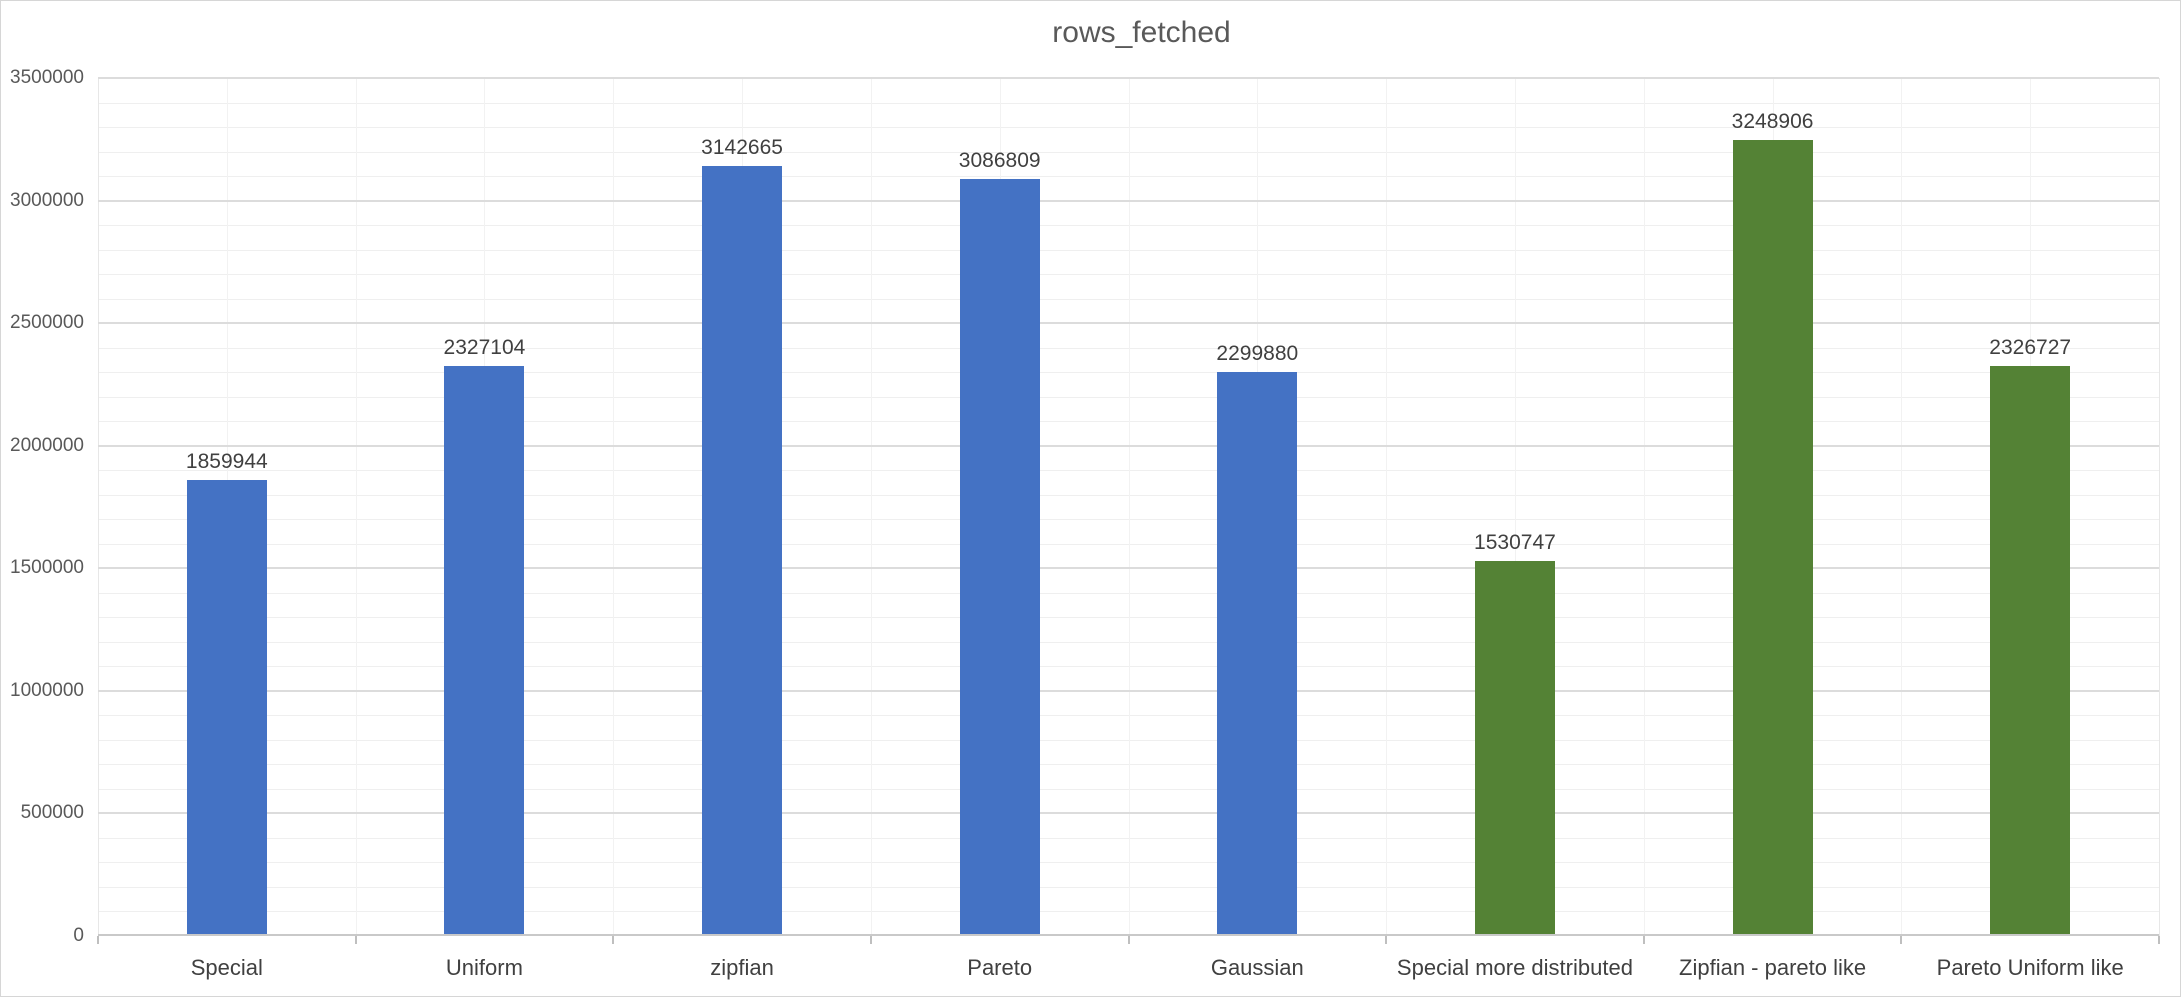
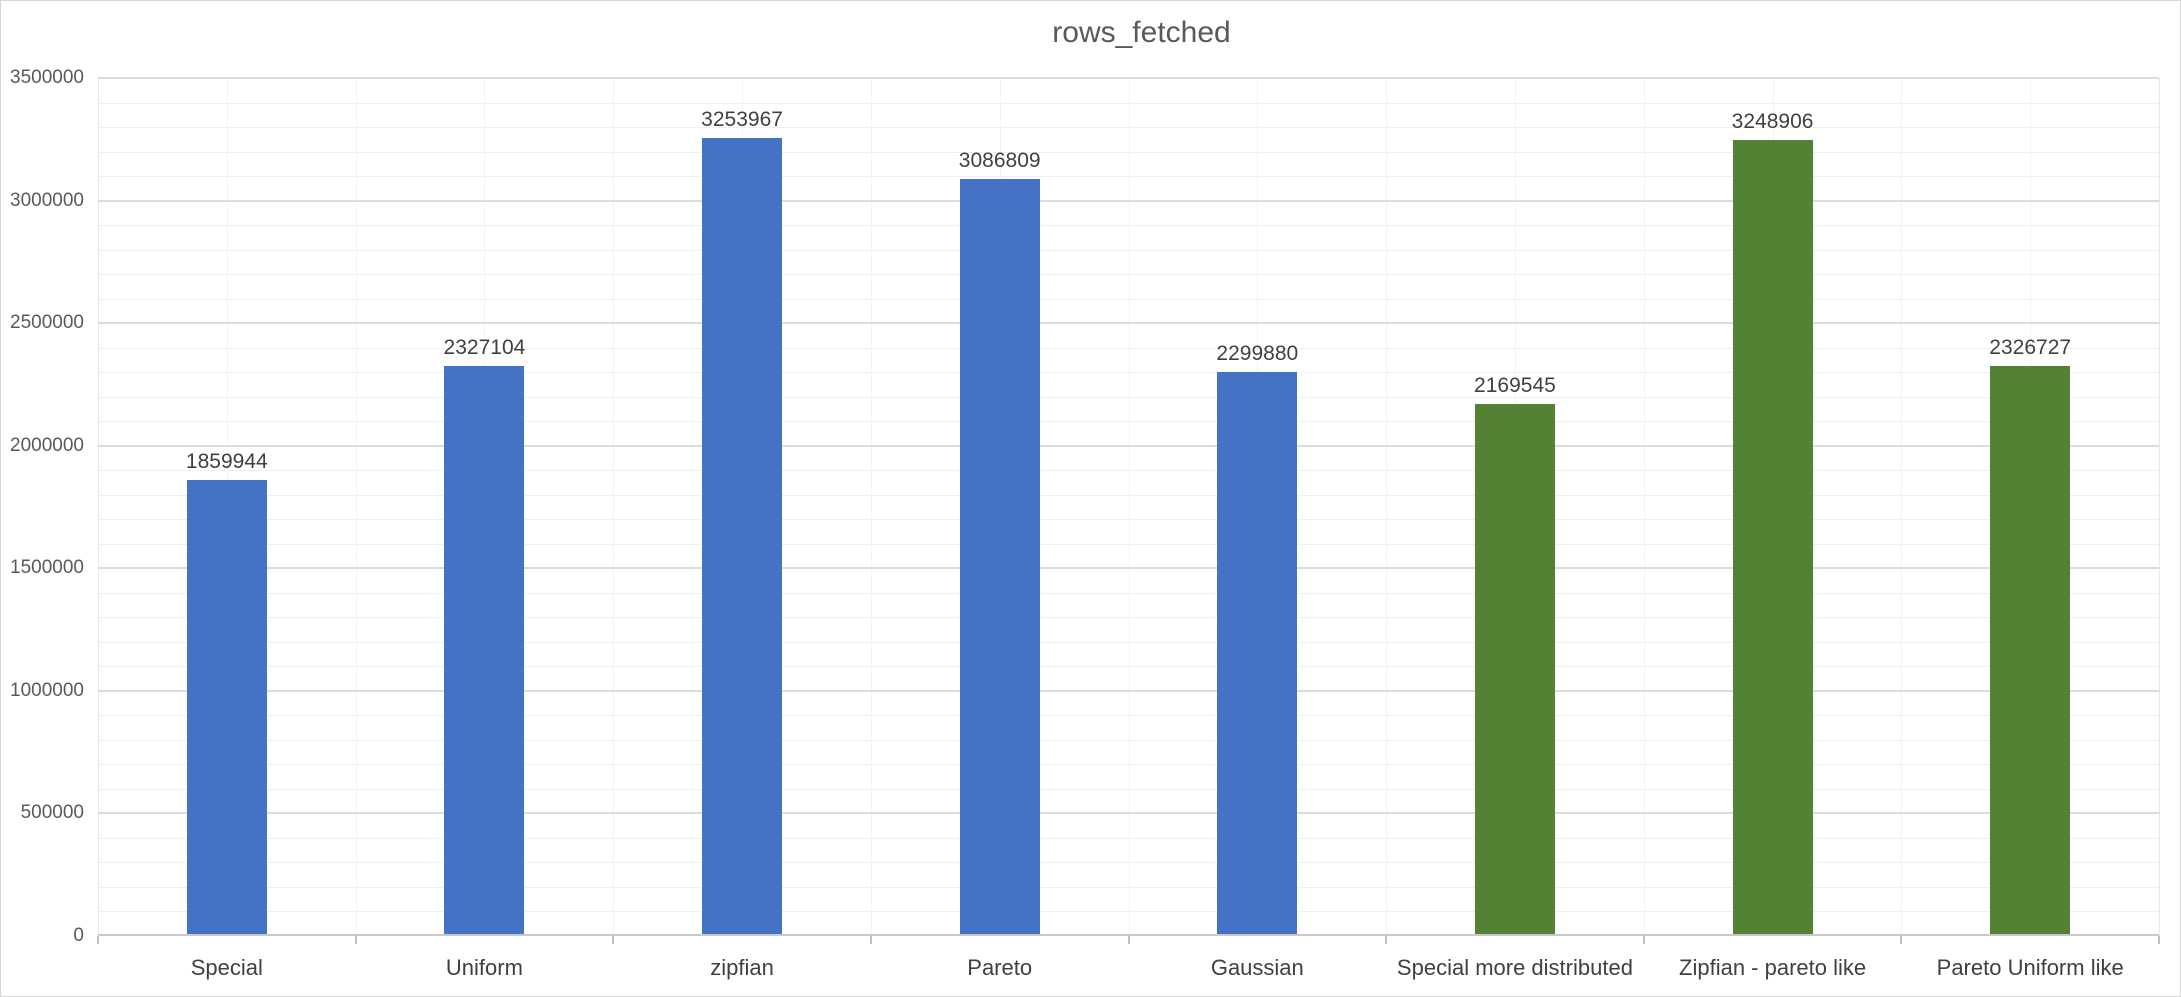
zipfian: 3142665 -> 3253967
Special more distributed: 1530747 -> 2169545
